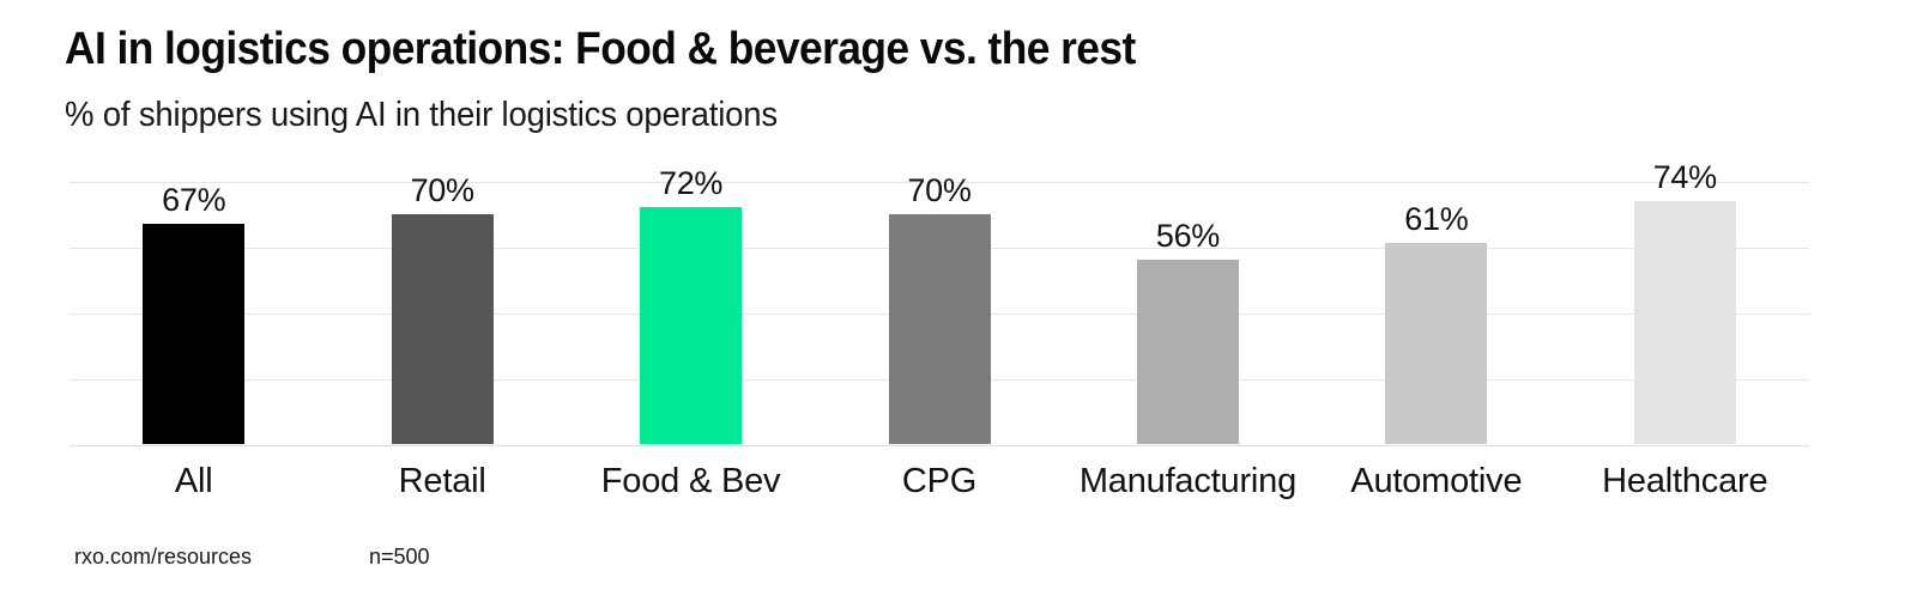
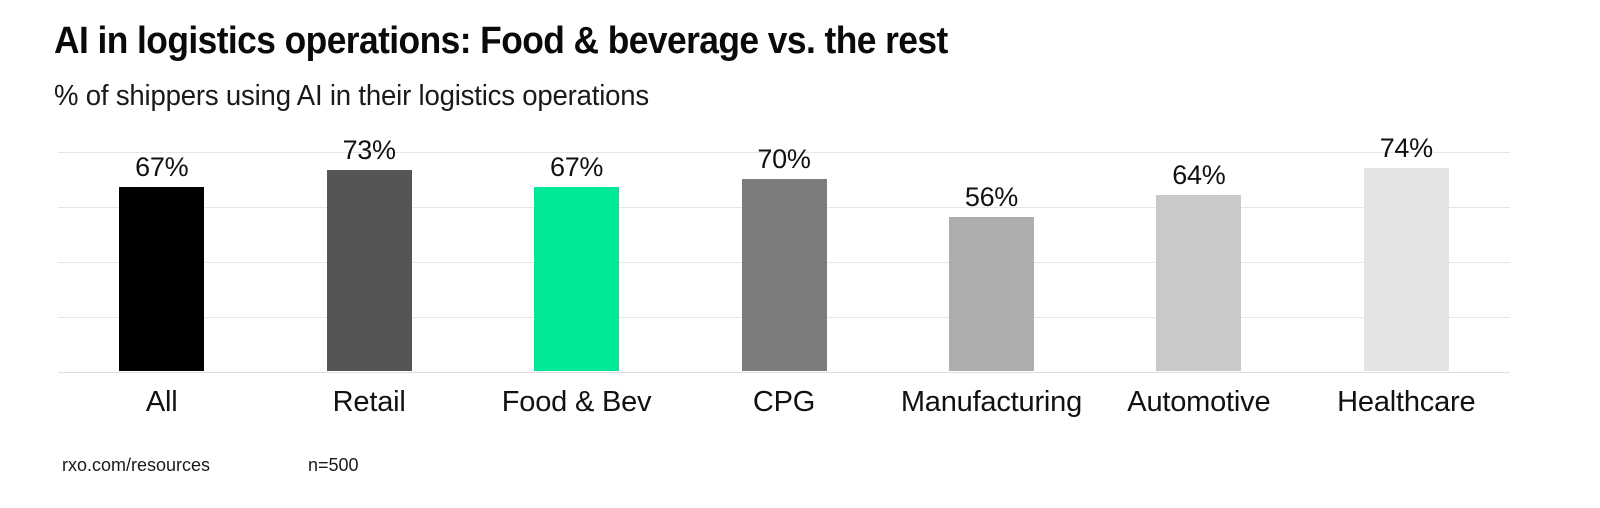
Retail: 70% -> 73%
Food & Bev: 72% -> 67%
Automotive: 61% -> 64%
